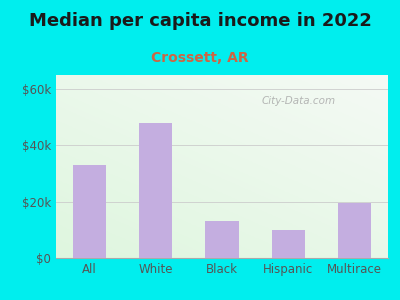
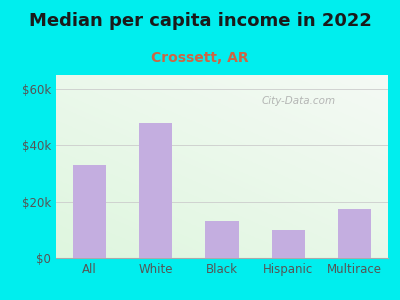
Multirace: $19.5k -> $17.5k
